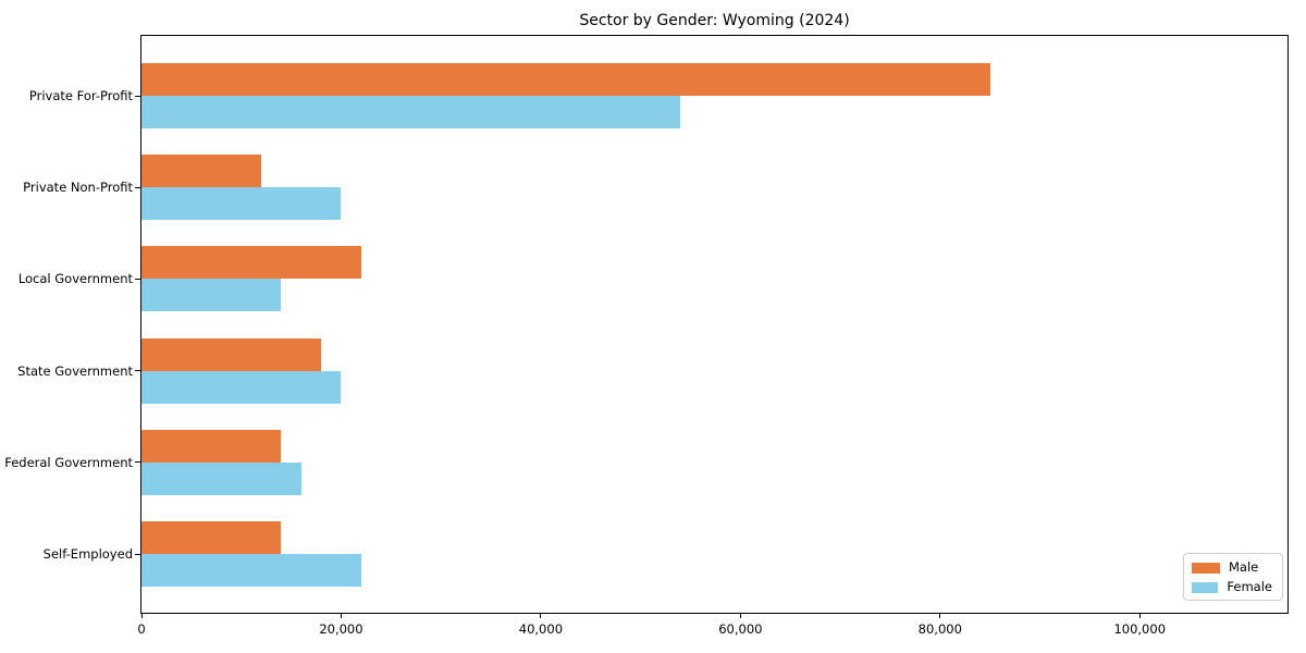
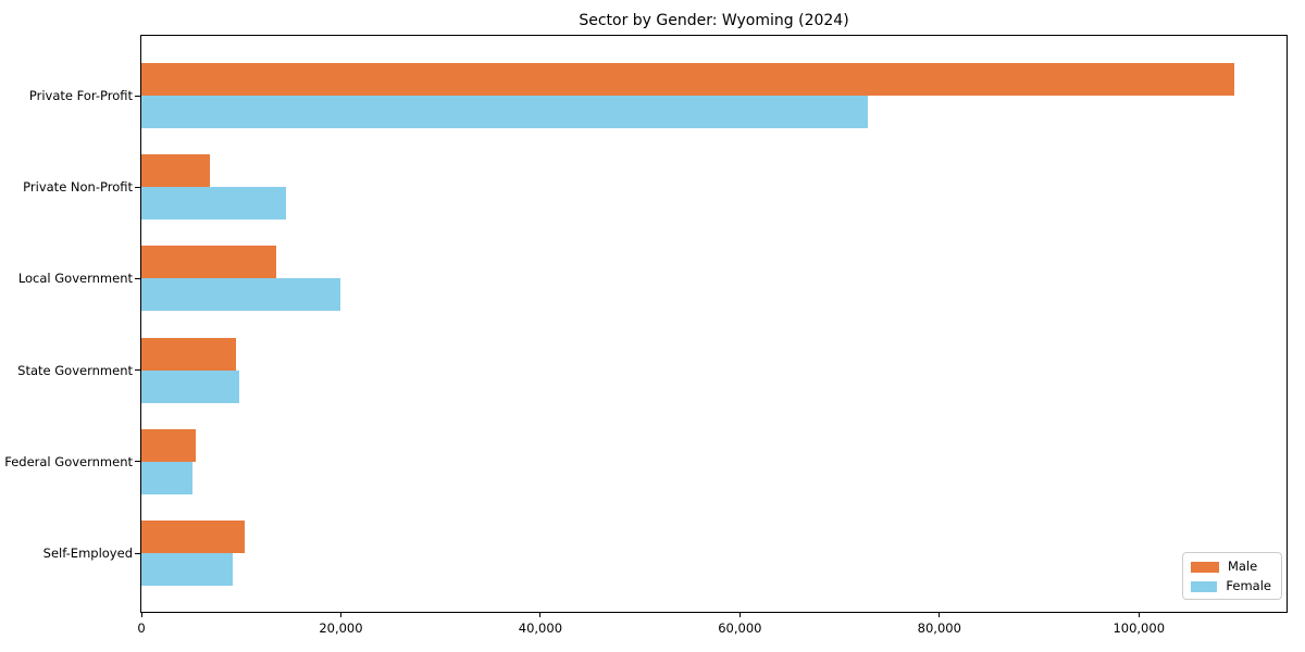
Male/Private For-Profit: 85000 -> 110000
Female/Private For-Profit: 54000 -> 73000
Male/Private Non-Profit: 12000 -> 7000
Female/Private Non-Profit: 20000 -> 14000
Male/Local Government: 22000 -> 14000
Female/Local Government: 14000 -> 20000
Male/State Government: 18000 -> 10000
Female/State Government: 20000 -> 10000
Male/Federal Government: 14000 -> 6000
Female/Federal Government: 16000 -> 5000
Male/Self-Employed: 14000 -> 10000
Female/Self-Employed: 22000 -> 9000
